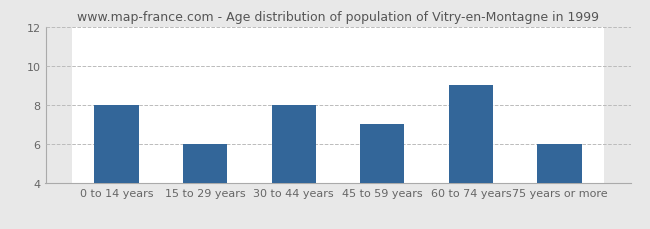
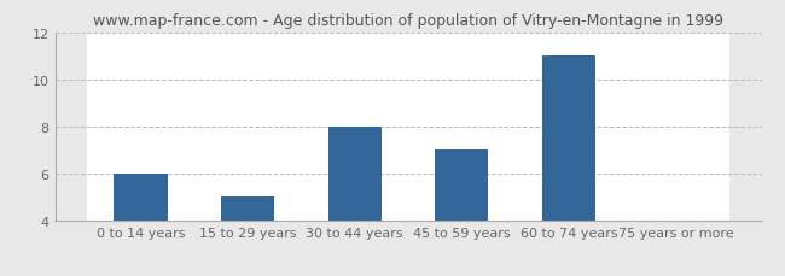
0 to 14 years: 8 -> 6
15 to 29 years: 6 -> 5
60 to 74 years: 9 -> 11
75 years or more: 6 -> 4
